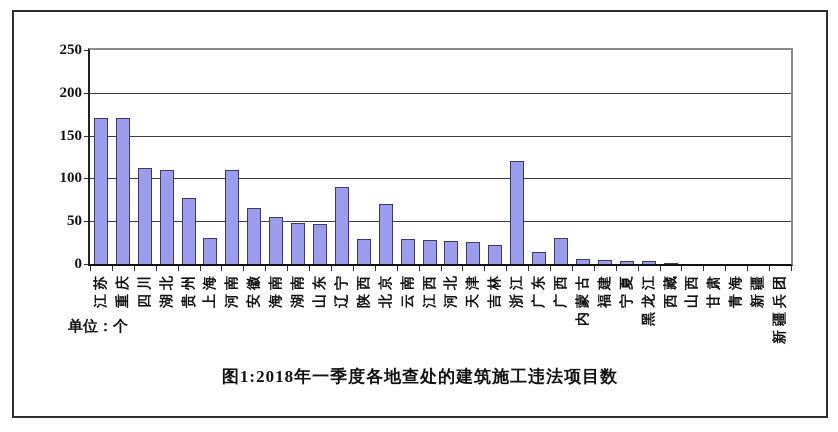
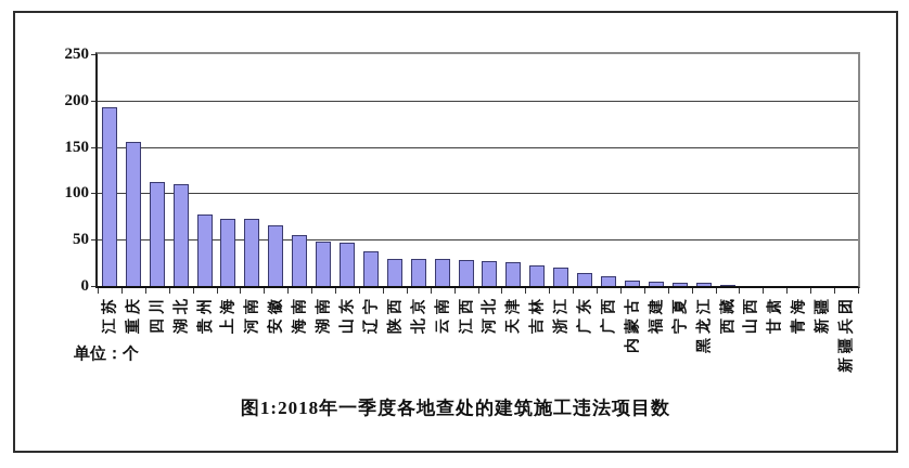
江苏: 170 -> 190
重庆: 170 -> 160
上海: 30 -> 70
河南: 110 -> 70
辽宁: 90 -> 40
北京: 70 -> 30
浙江: 120 -> 20
广西: 30 -> 10
